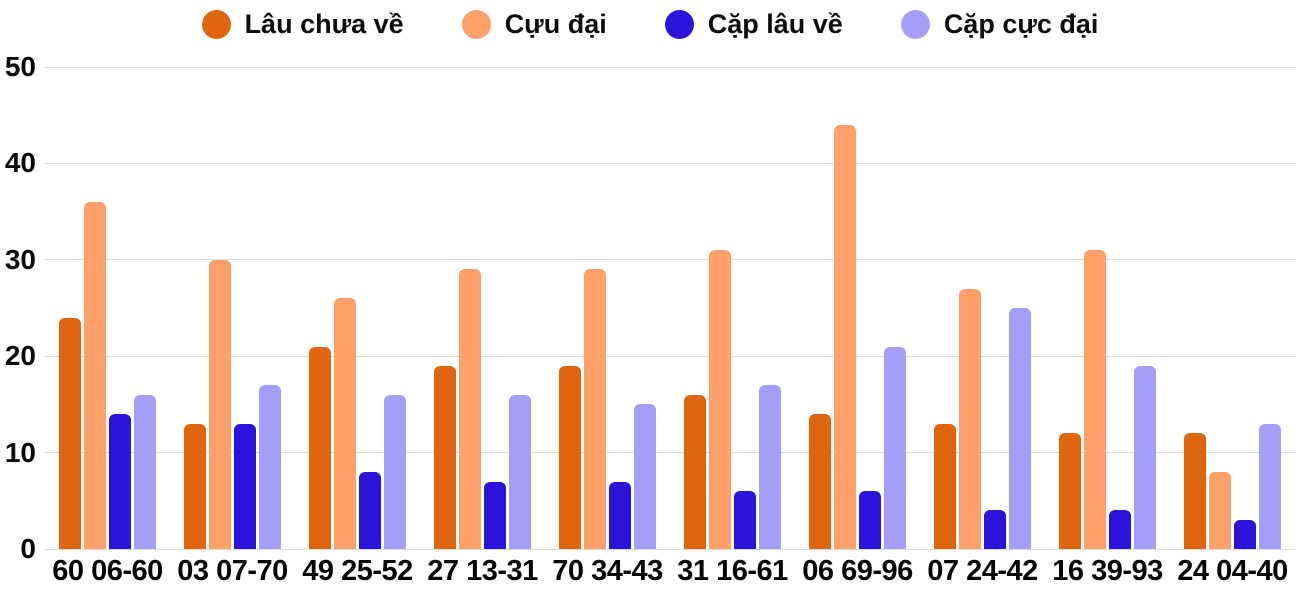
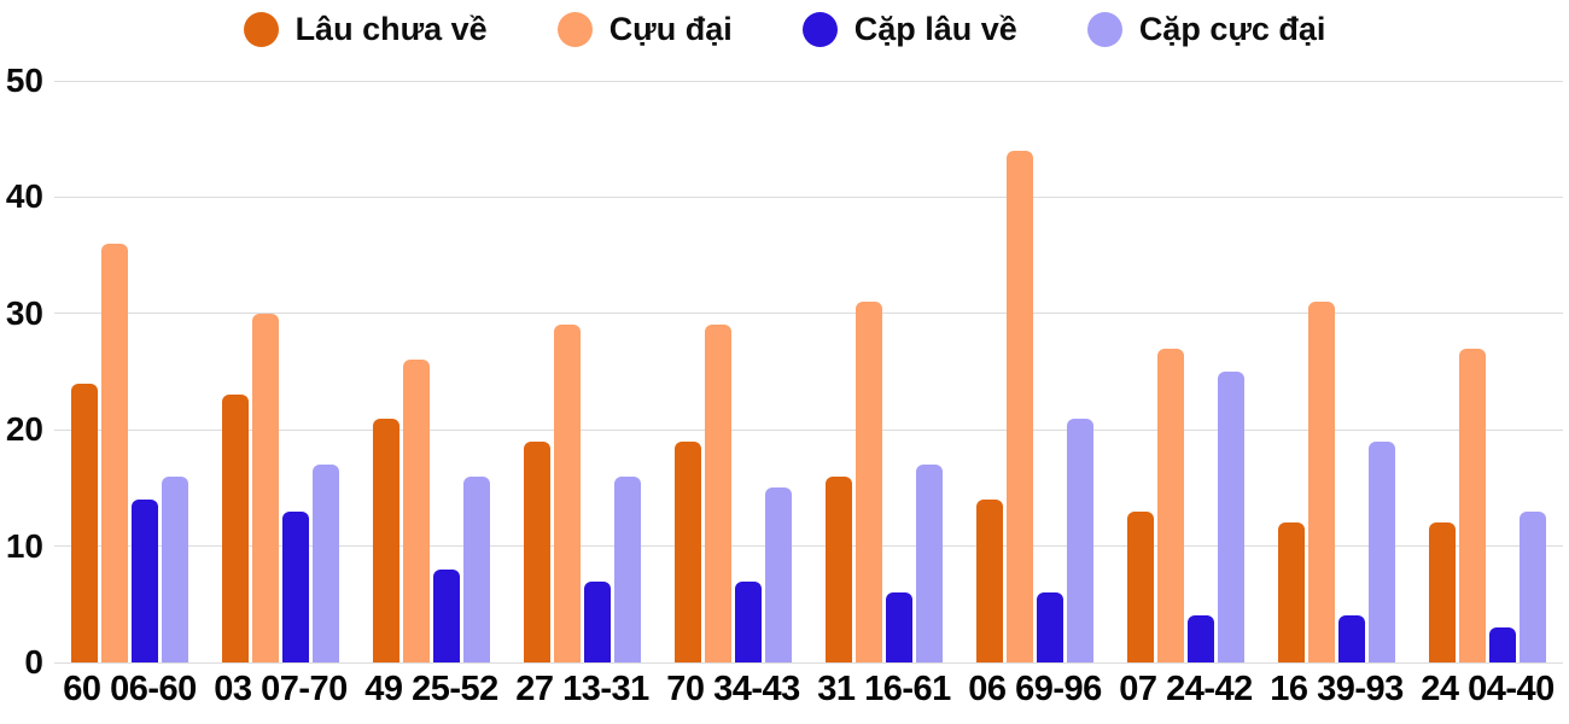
Lâu chưa về/03 07-70: 13 -> 23
Cựu đại/24 04-40: 8 -> 27
